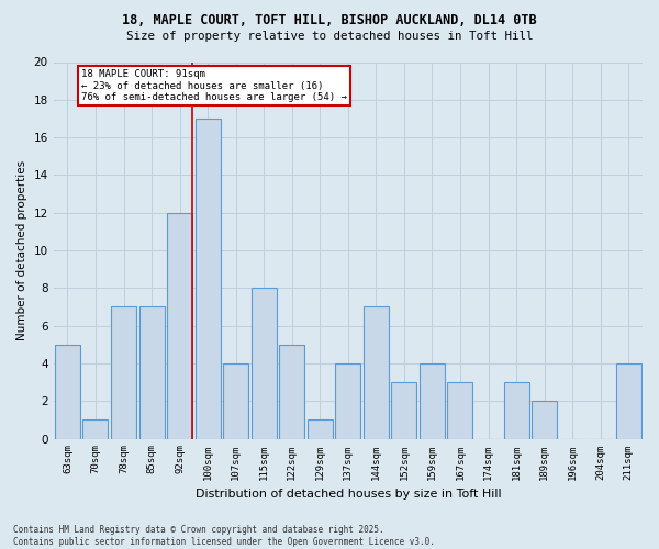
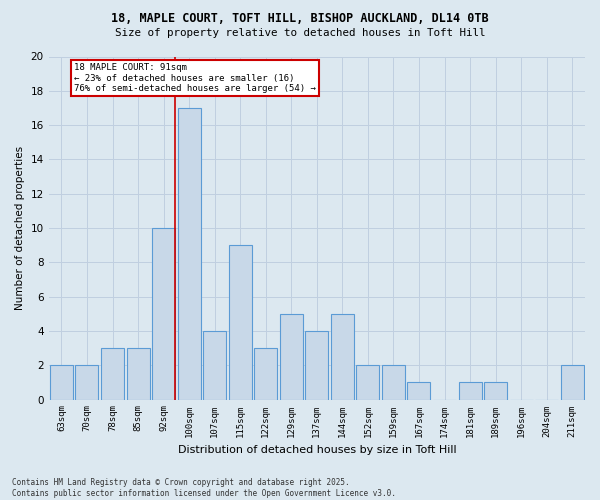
63sqm: 5 -> 2
70sqm: 1 -> 2
78sqm: 7 -> 3
85sqm: 7 -> 3
92sqm: 12 -> 10
115sqm: 8 -> 9
122sqm: 5 -> 3
129sqm: 1 -> 5
144sqm: 7 -> 5
152sqm: 3 -> 2
159sqm: 4 -> 2
167sqm: 3 -> 1
181sqm: 3 -> 1
189sqm: 2 -> 1
211sqm: 4 -> 2
